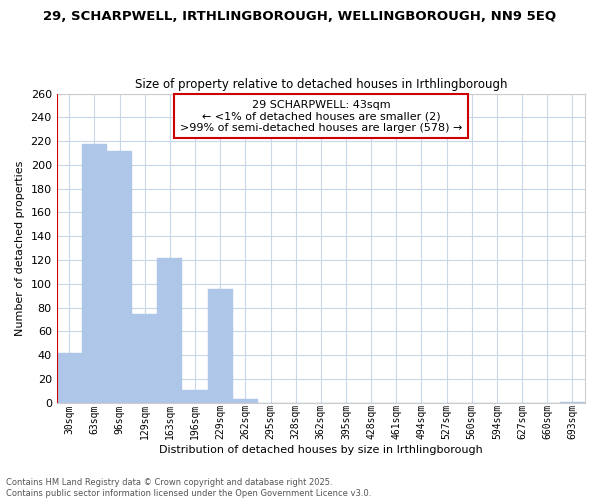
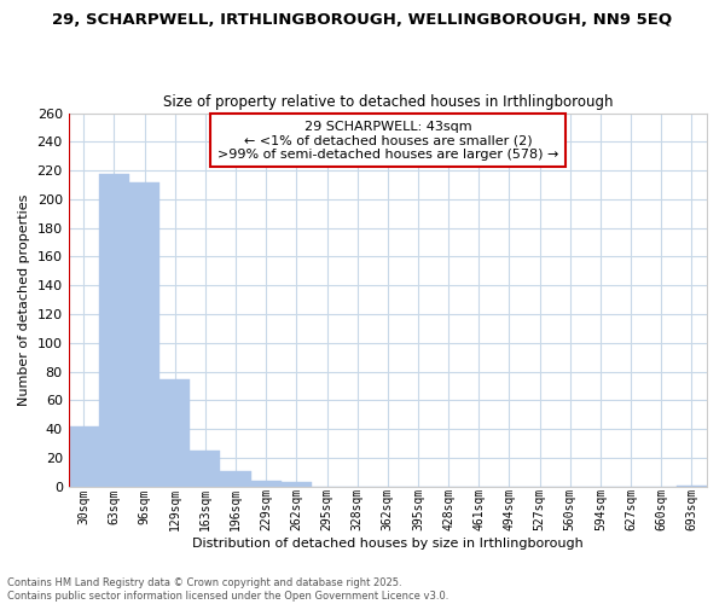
163sqm: 122 -> 25
229sqm: 96 -> 4
